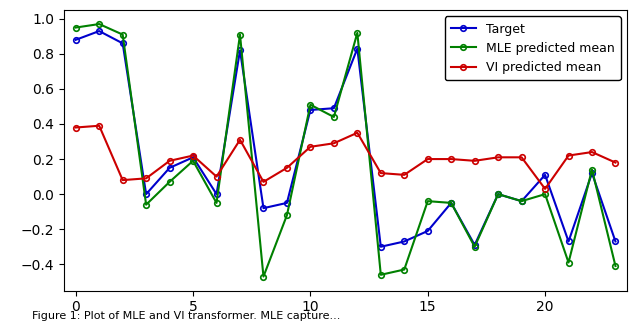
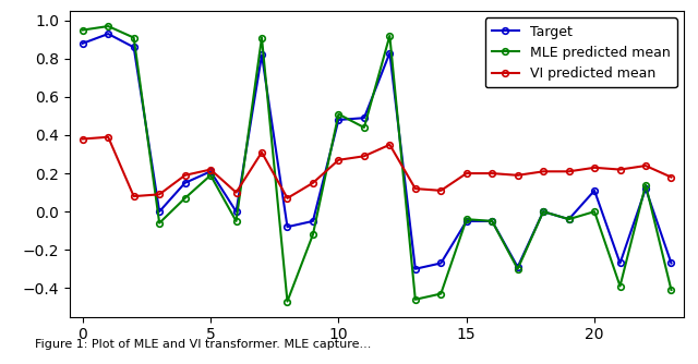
Target/15: -0.21 -> -0.05
VI predicted mean/20: 0.03 -> 0.23
